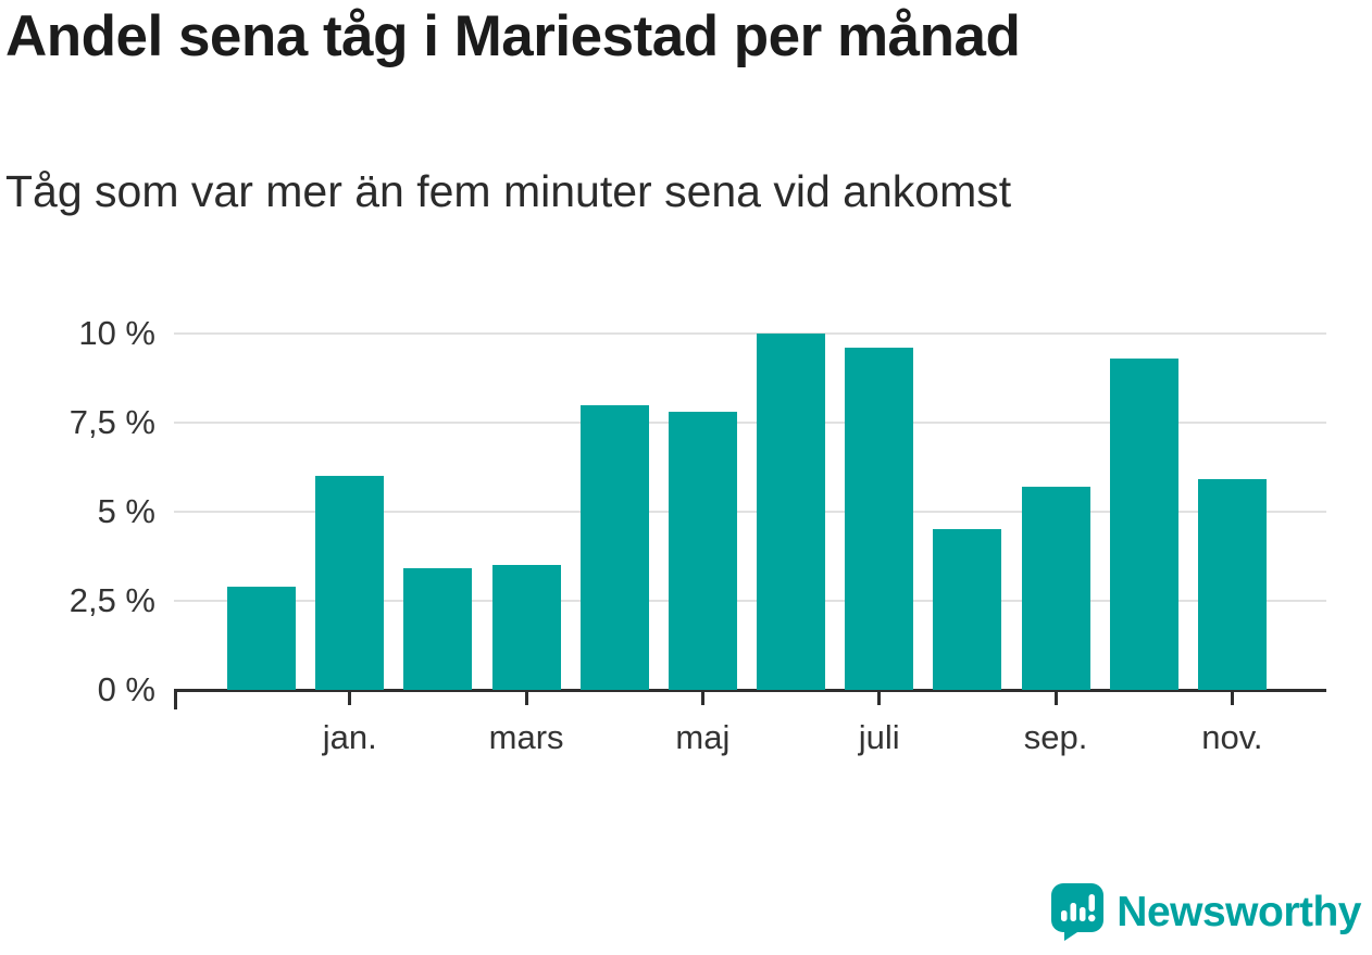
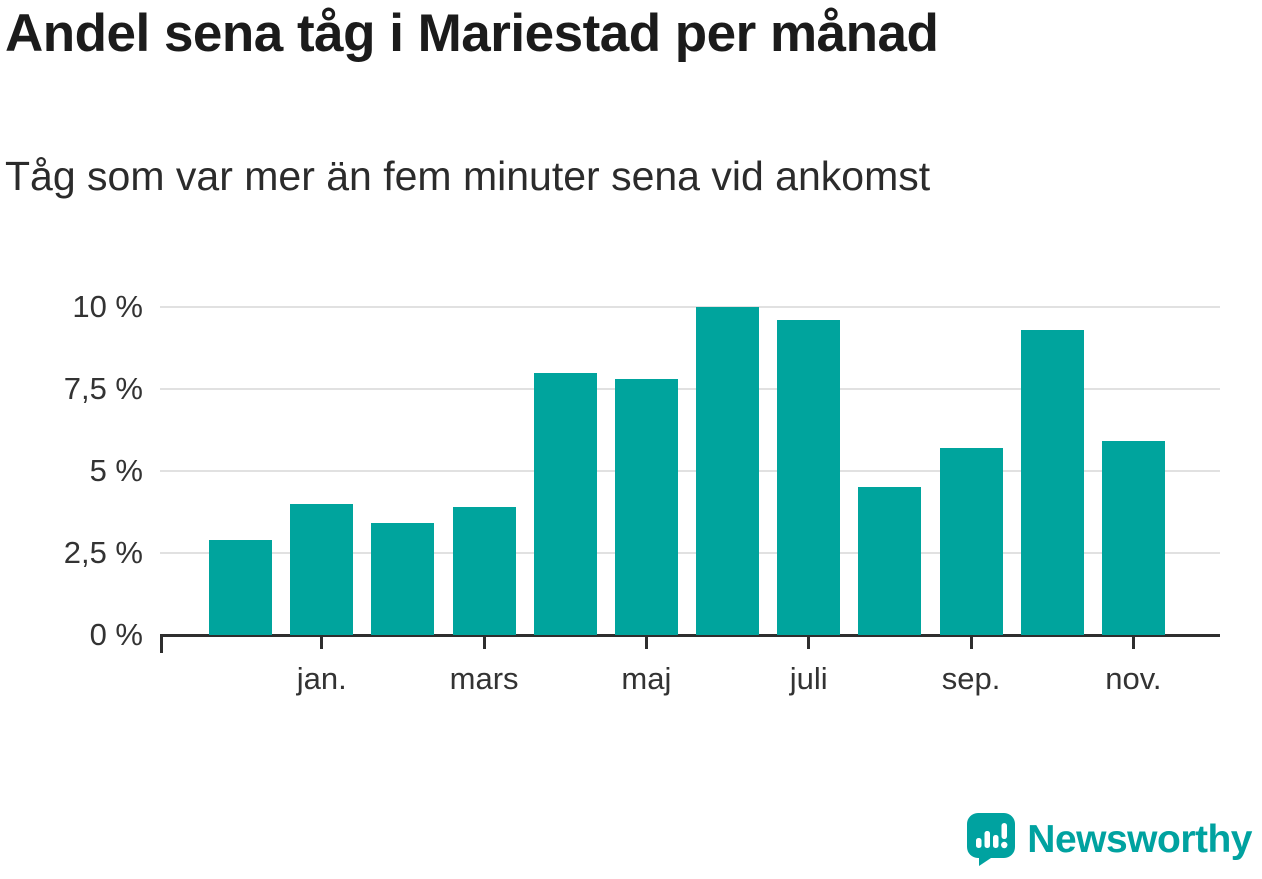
jan.: 6.0% -> 4.0%
mars: 3.5% -> 3.9%
